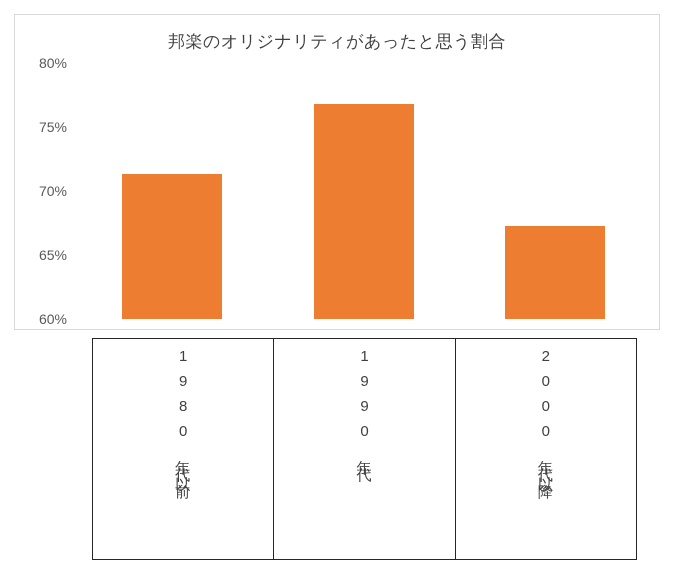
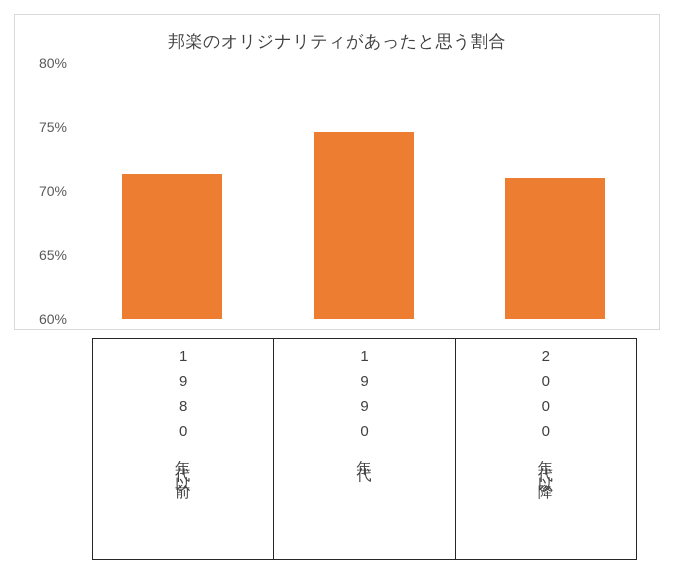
1990年代: 76.8% -> 74.6%
2000年代以降: 67.3% -> 71.0%
